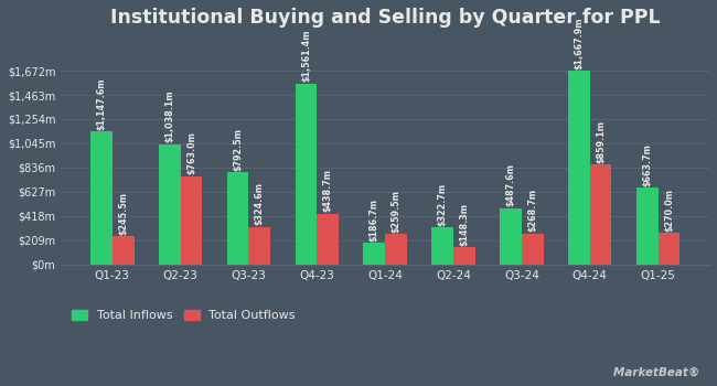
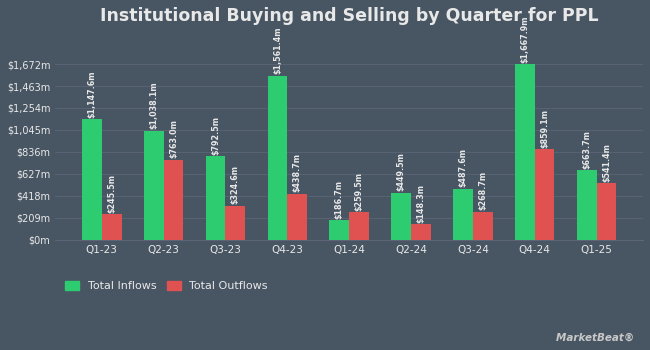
Total Inflows/Q2-24: $322.7m -> $449.5m
Total Outflows/Q1-25: $270.0m -> $541.4m
